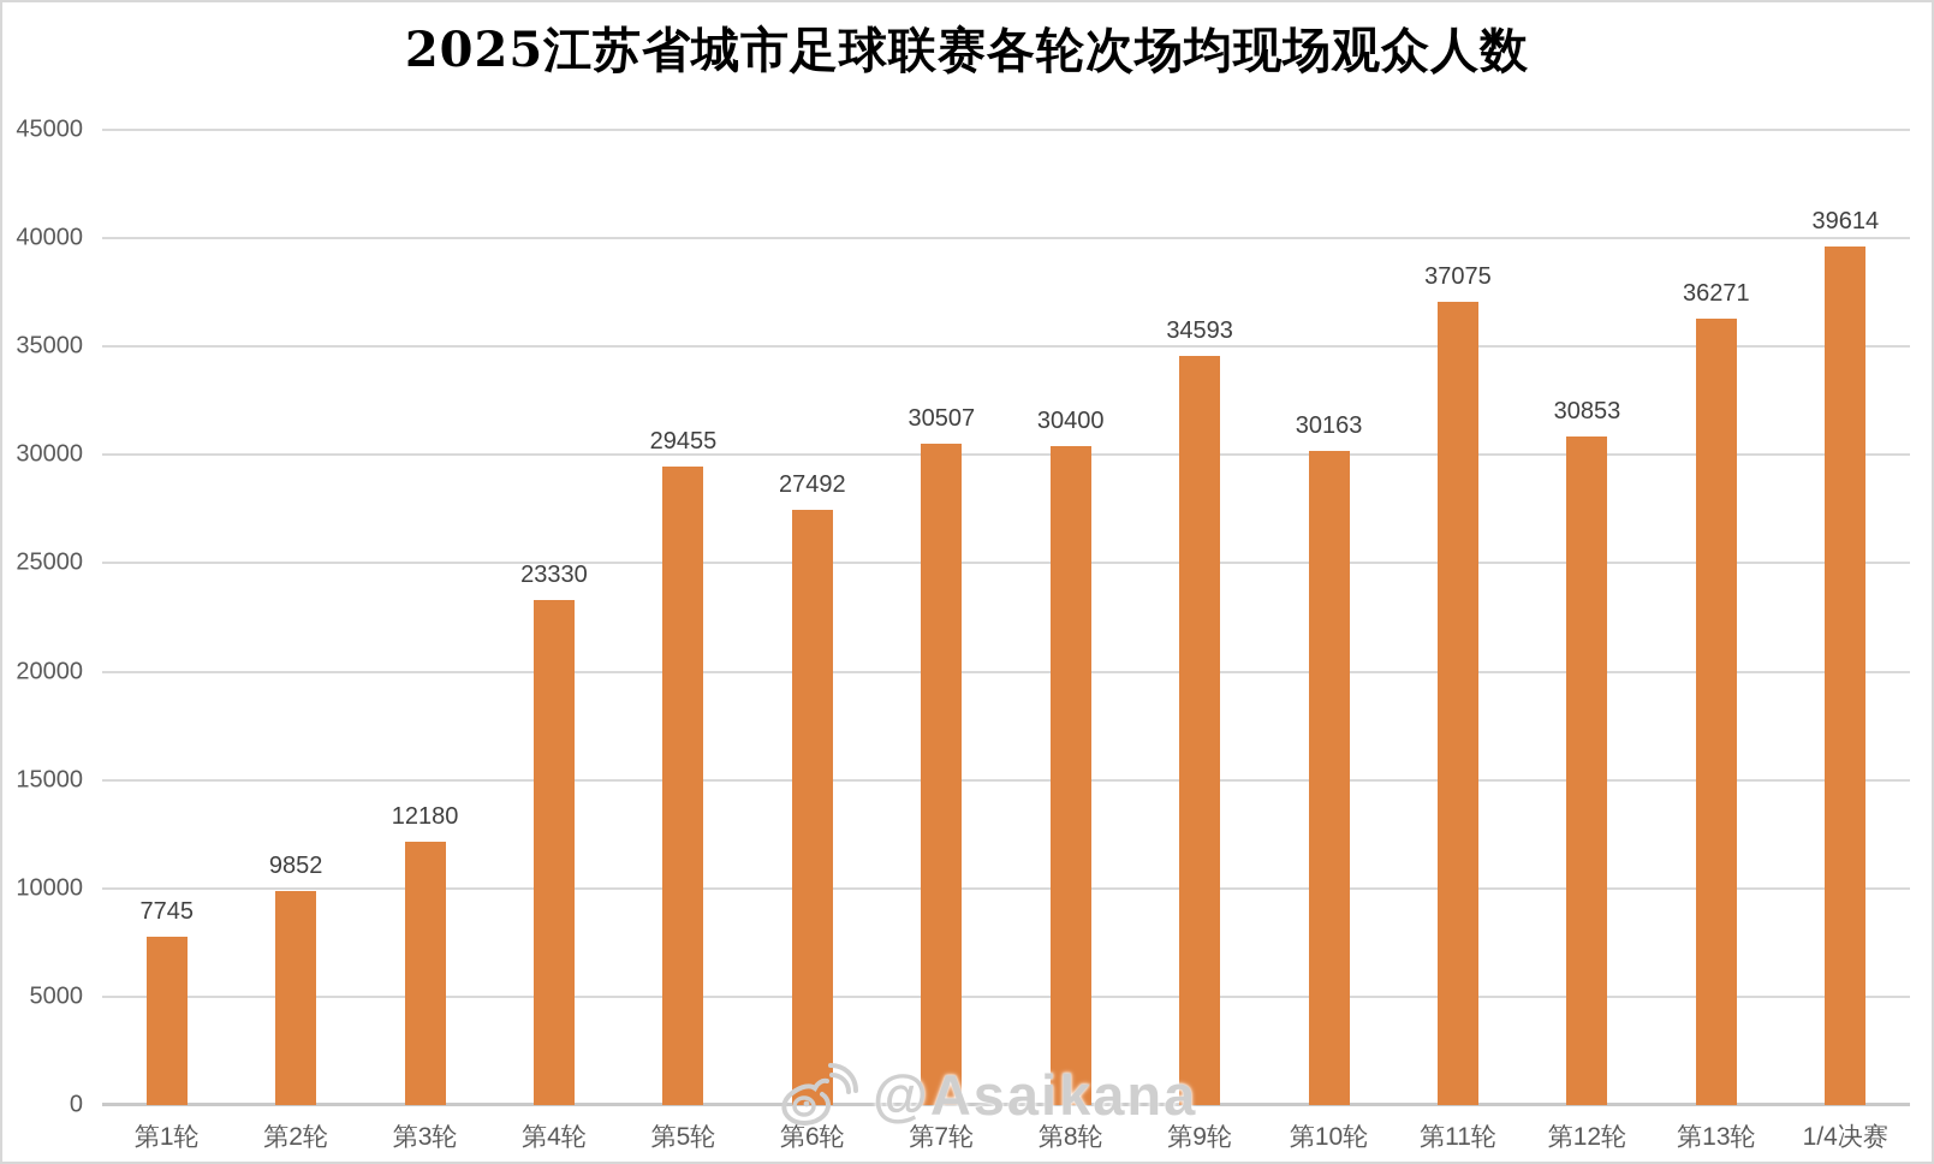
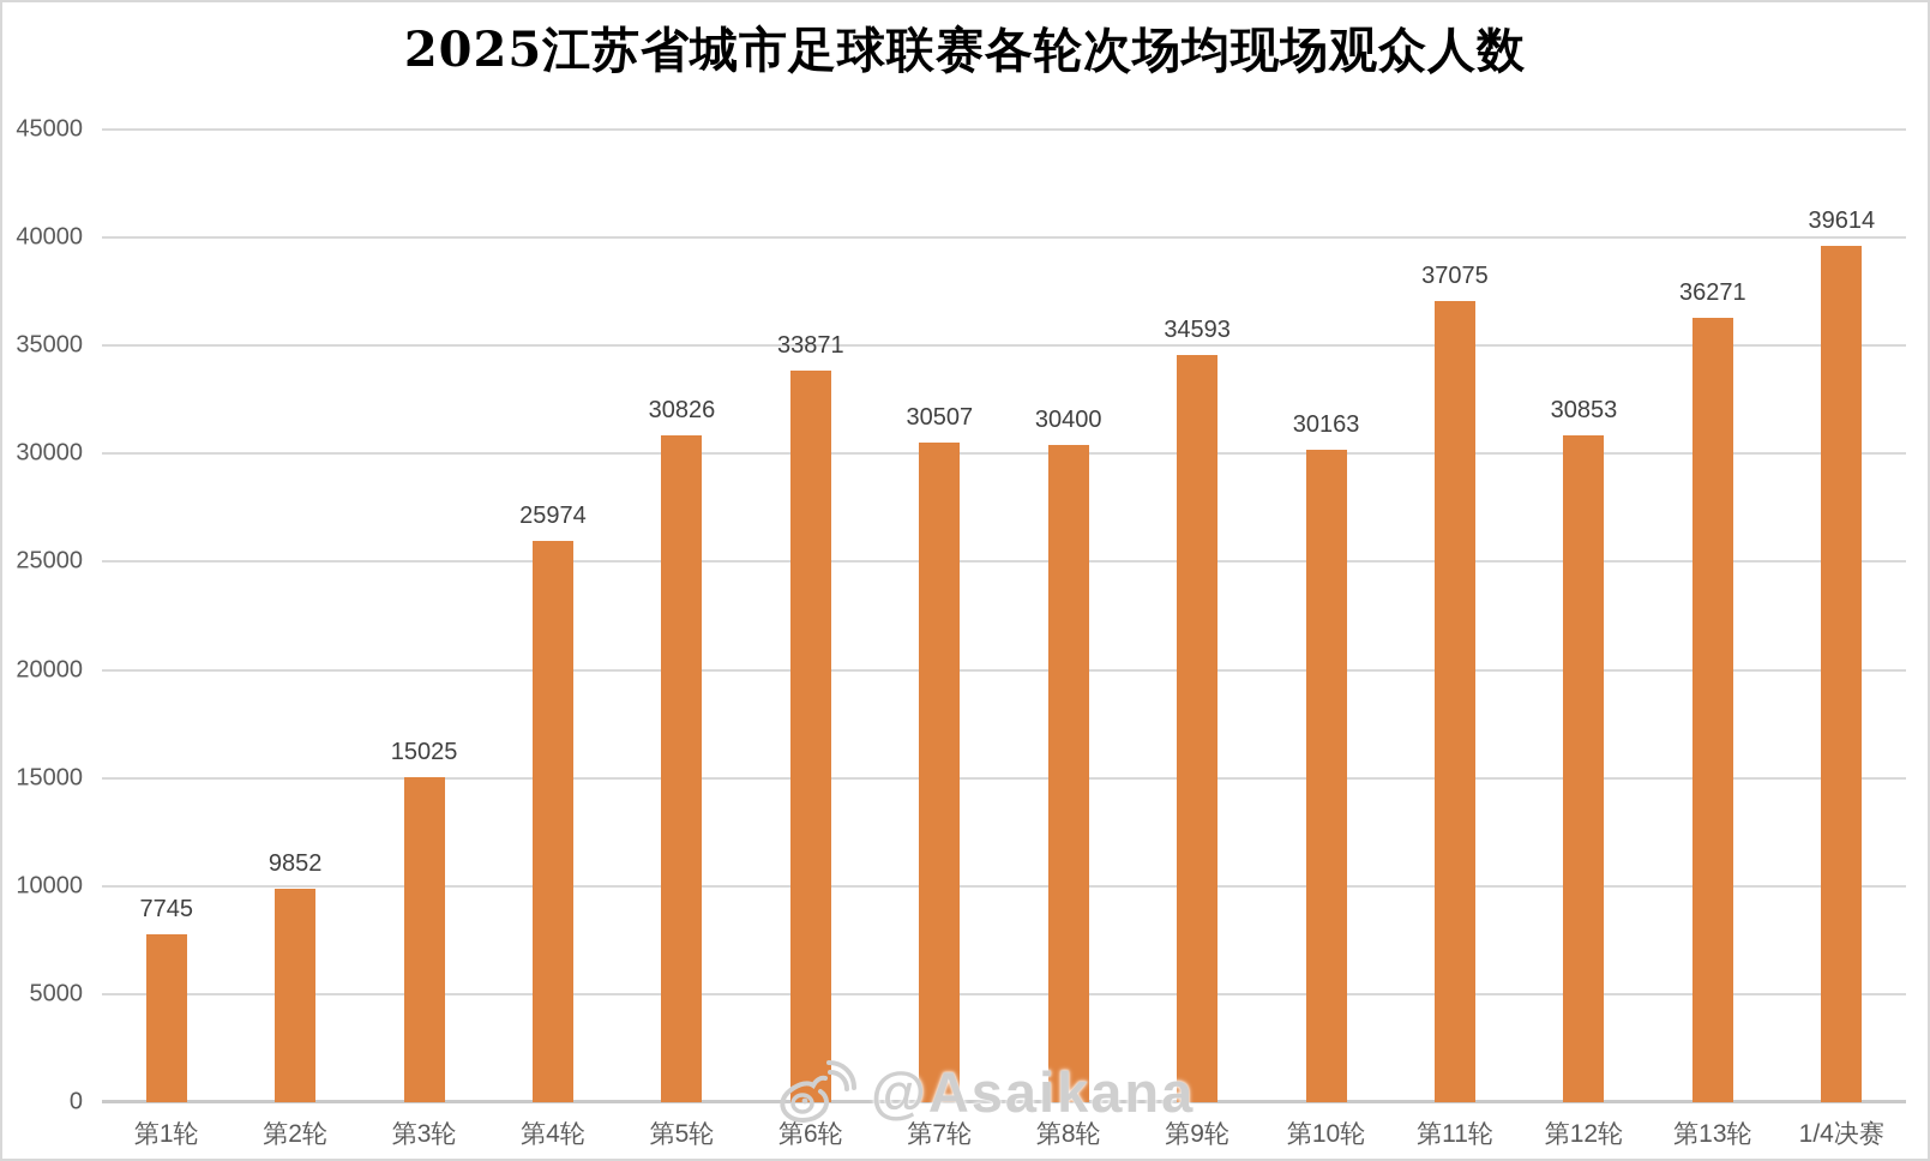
第3轮: 12180 -> 15025
第4轮: 23330 -> 25974
第5轮: 29455 -> 30826
第6轮: 27492 -> 33871
